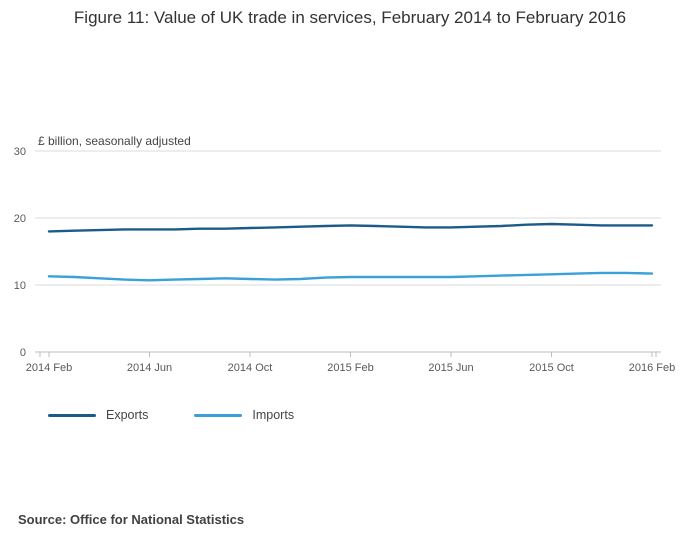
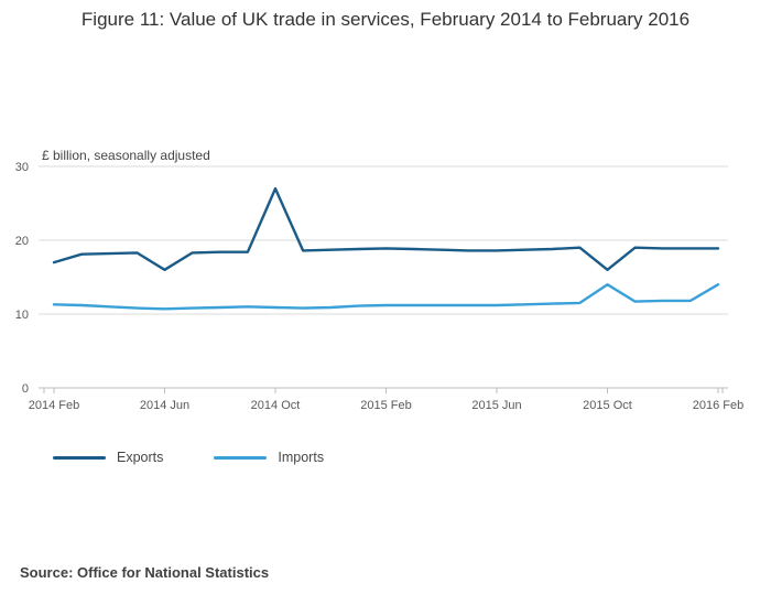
Exports/2014 Feb: 18 -> 17
Exports/2014 Jun: 18 -> 16
Exports/2014 Oct: 18 -> 27
Exports/2015 Oct: 19 -> 16
Imports/2015 Oct: 12 -> 14
Imports/2016 Feb: 12 -> 14
